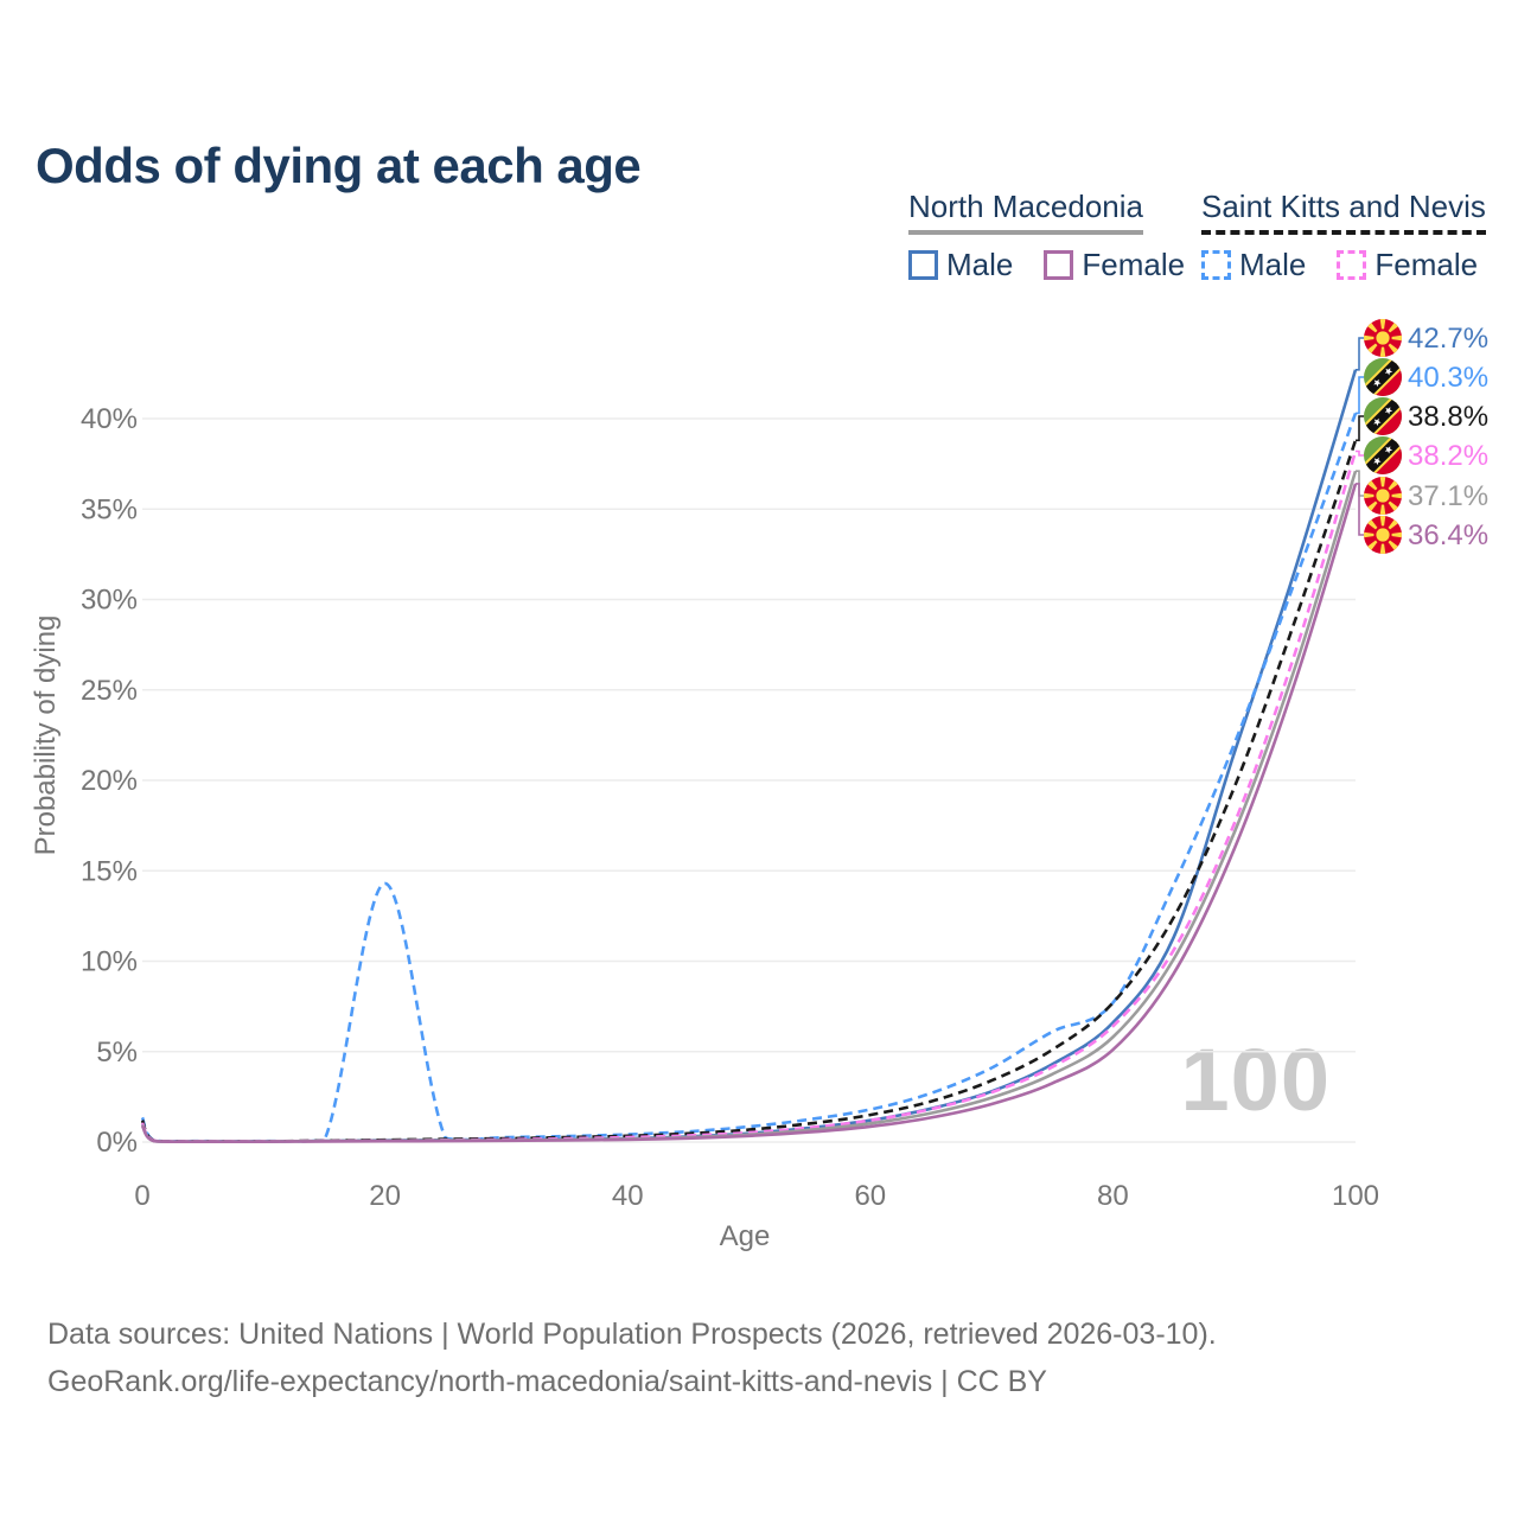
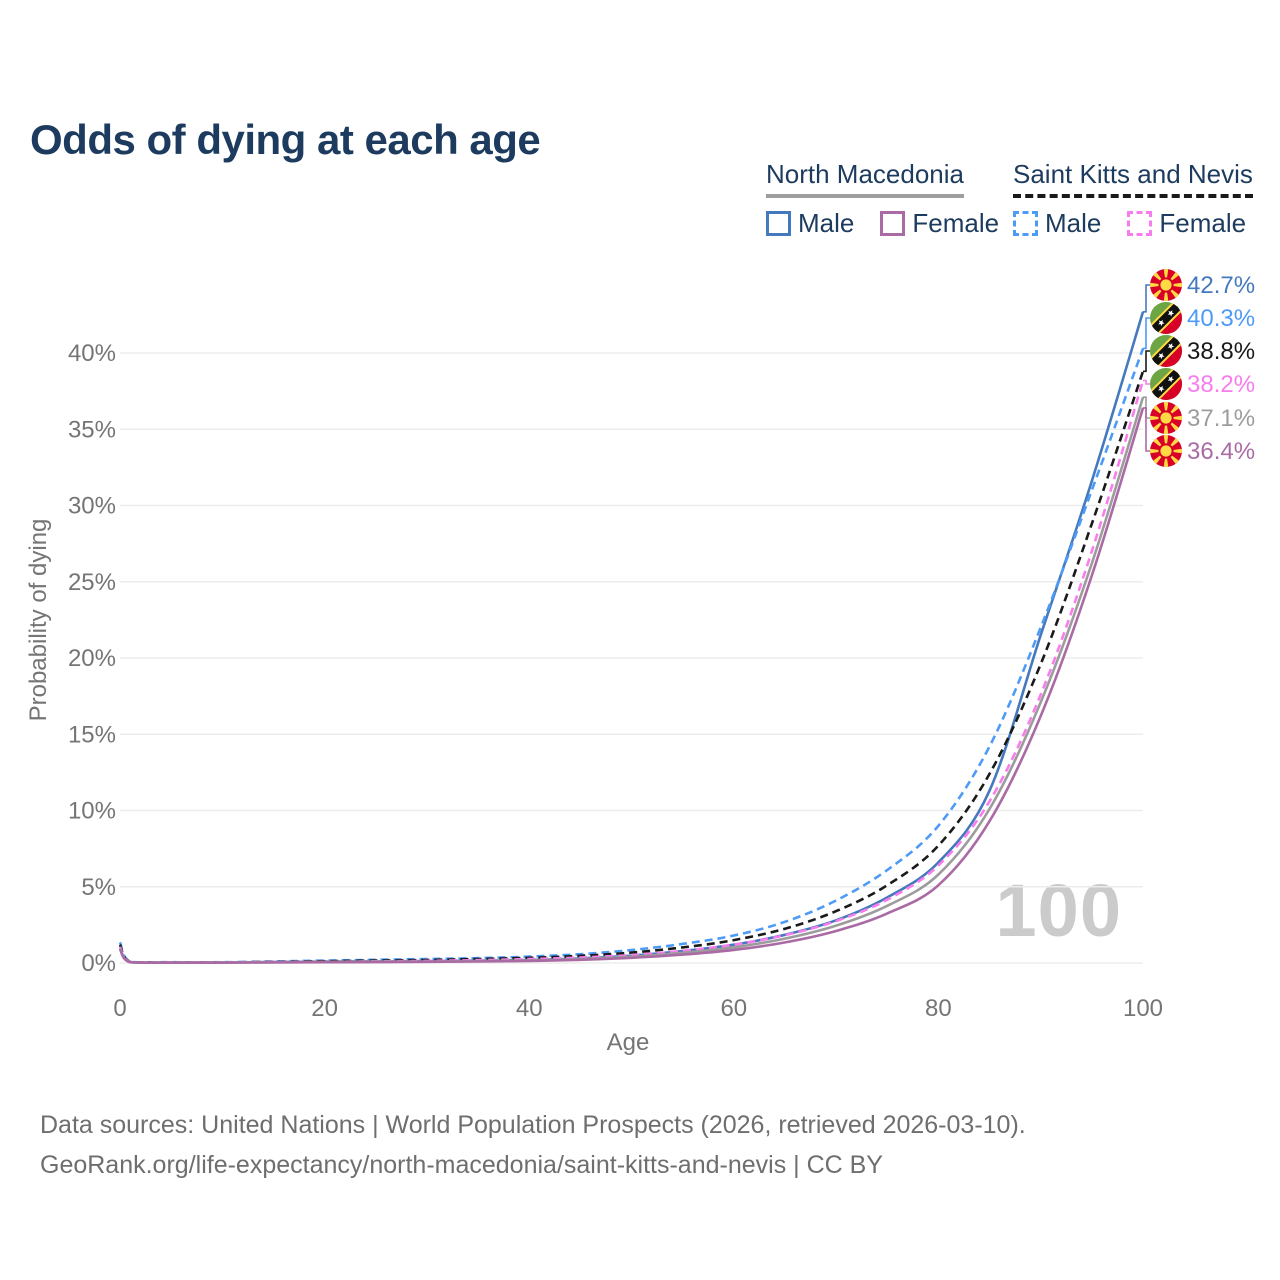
Saint Kitts and Nevis Male/20: 14.3% -> 0.2%
Saint Kitts and Nevis Male/80: 7.7% -> 9.0%
